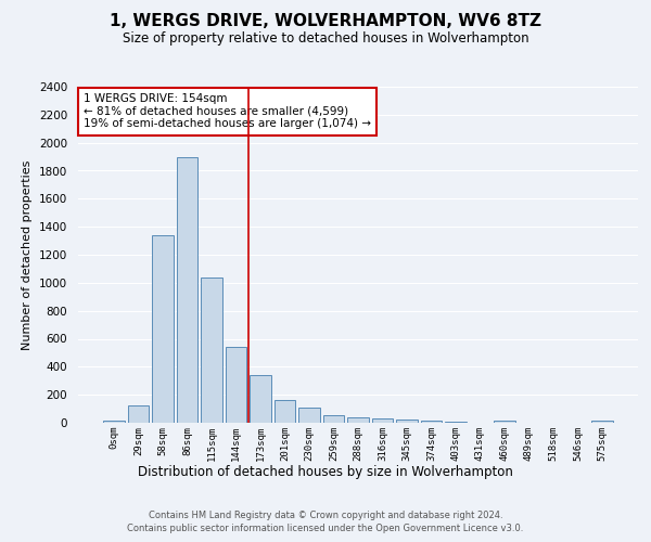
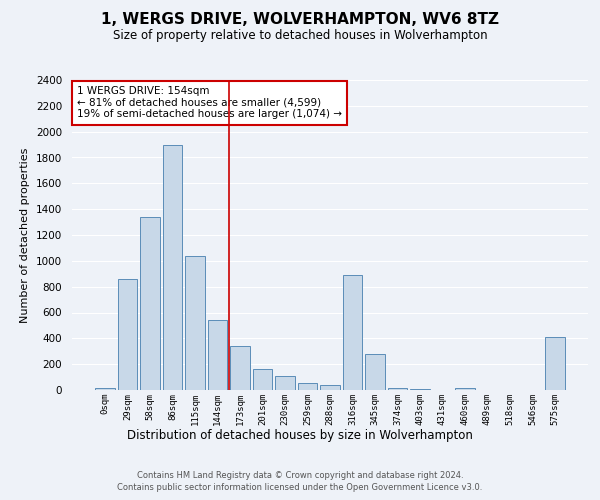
29sqm: 120 -> 860
316sqm: 30 -> 890
345sqm: 20 -> 280
575sqm: 20 -> 410
